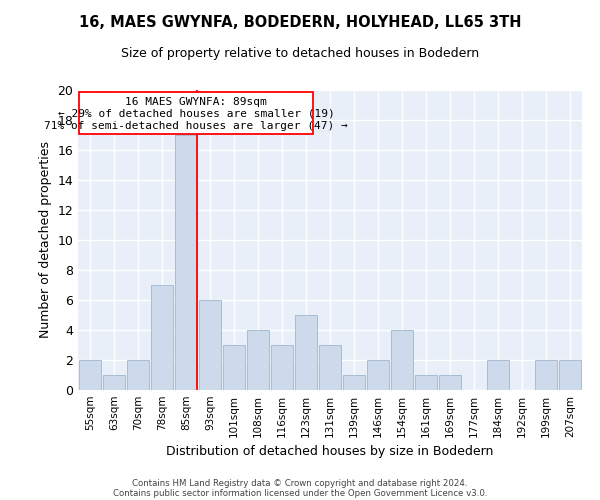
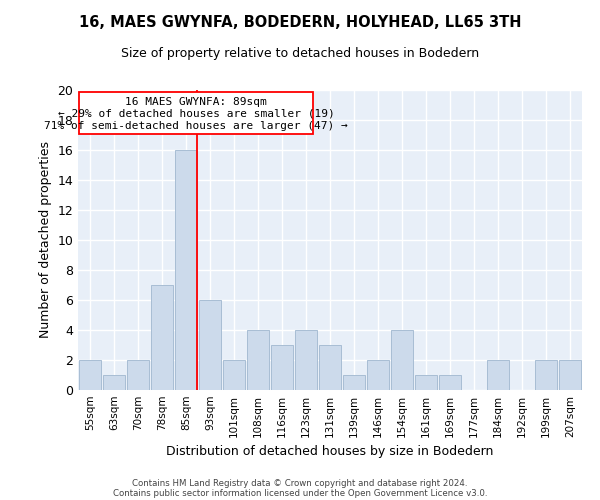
85sqm: 17 -> 16
101sqm: 3 -> 2
123sqm: 5 -> 4
